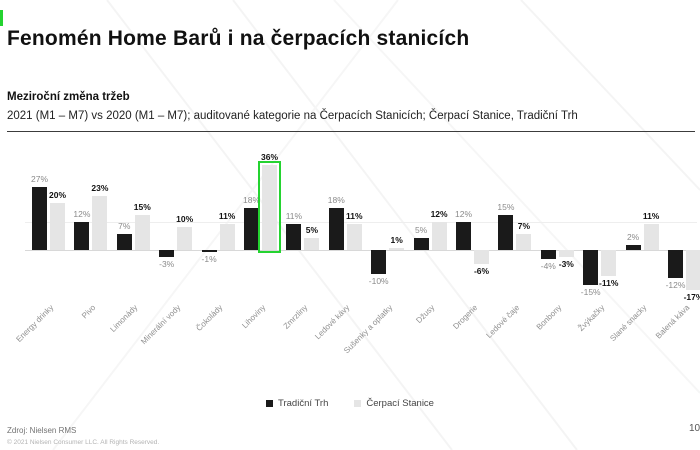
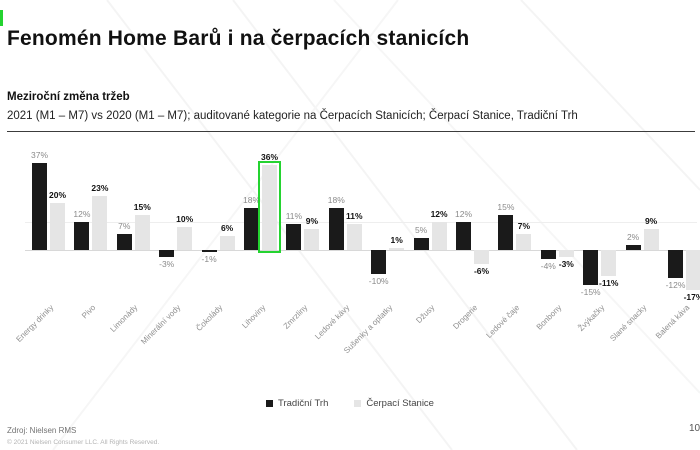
Tradiční Trh/Energy drinky: 27% -> 37%
Čerpací Stanice/Čokolády: 11% -> 6%
Čerpací Stanice/Zmrzliny: 5% -> 9%
Čerpací Stanice/Slané snacky: 11% -> 9%
